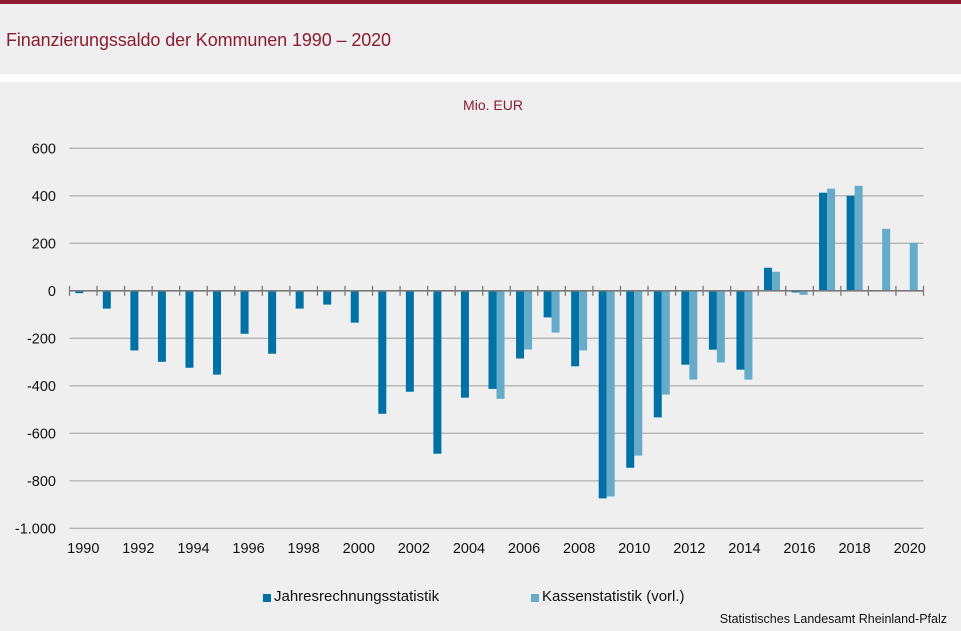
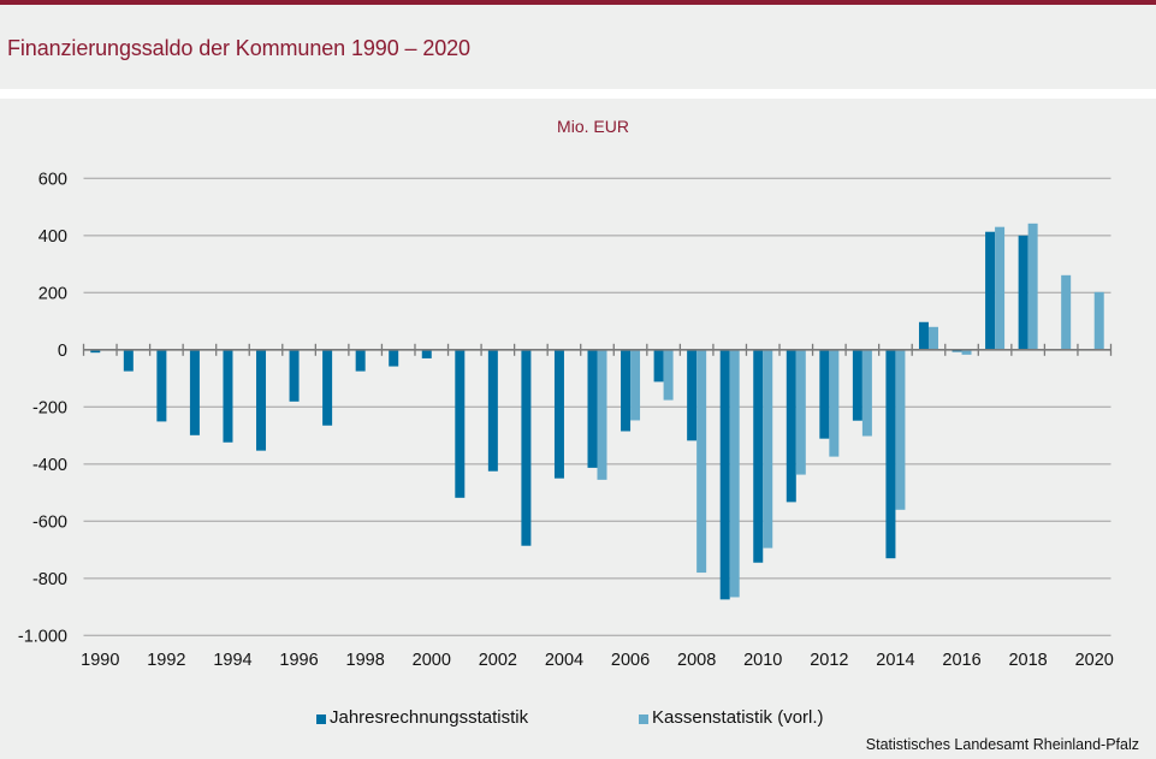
Jahresrechnungsstatistik/2000: -130 -> -30
Kassenstatistik (vorl.)/2008: -250 -> -780
Jahresrechnungsstatistik/2014: -330 -> -730
Kassenstatistik (vorl.)/2014: -370 -> -560
